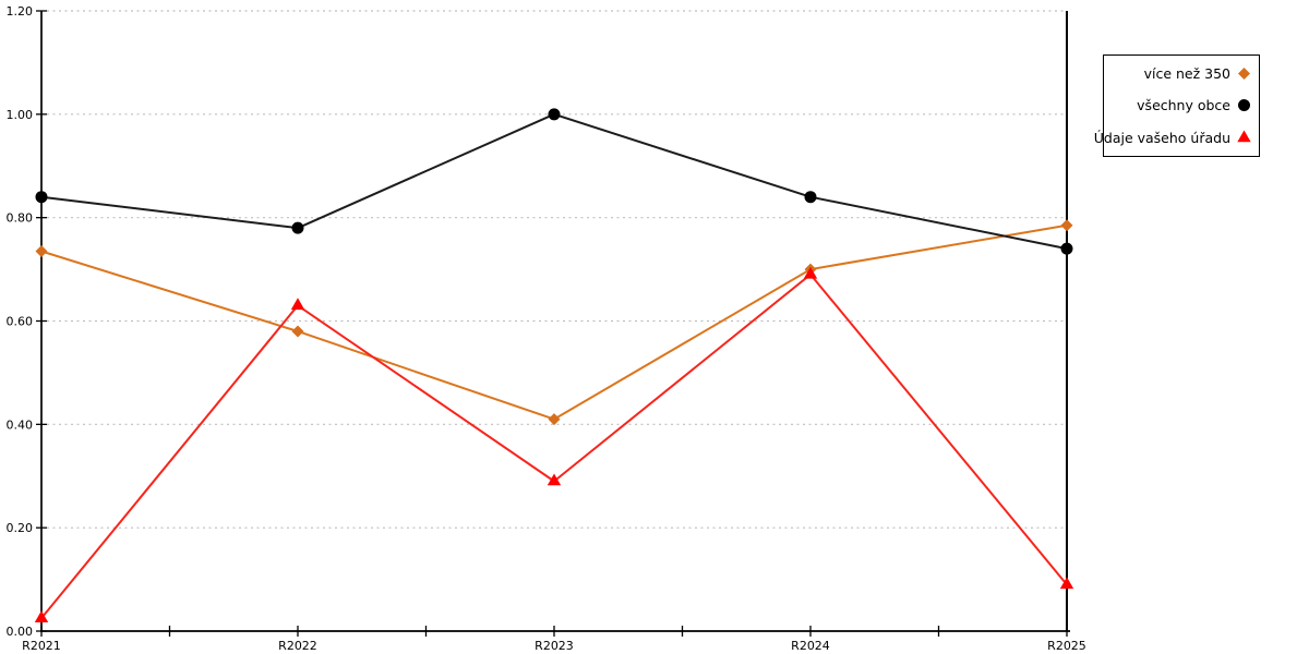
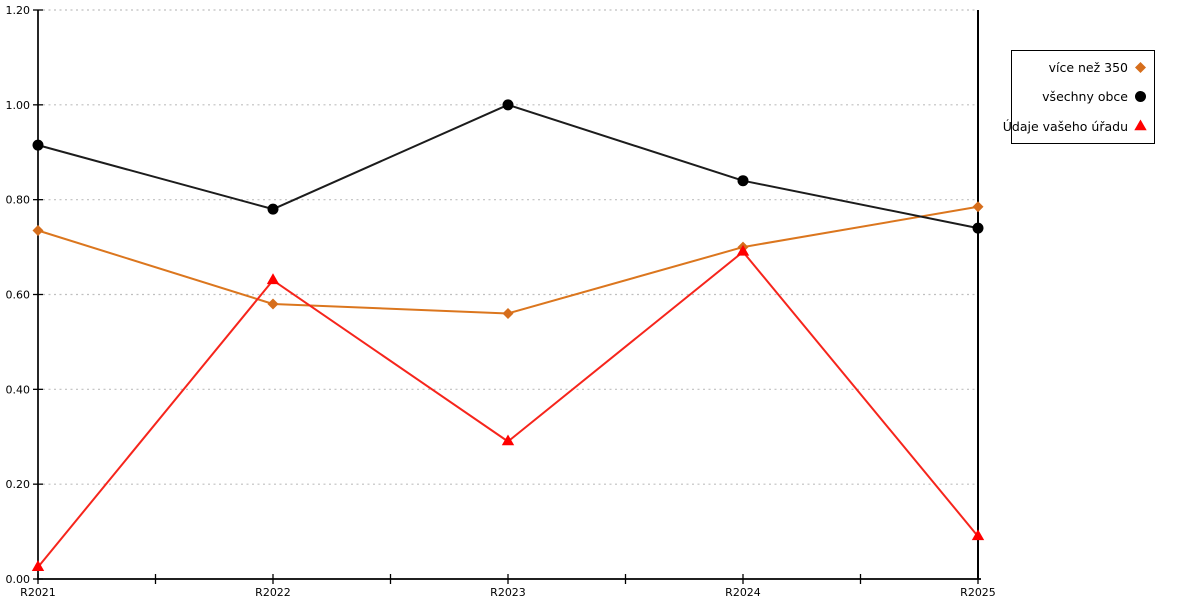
všechny obce/R2021: 0.84 -> 0.92
více než 350/R2023: 0.41 -> 0.56
